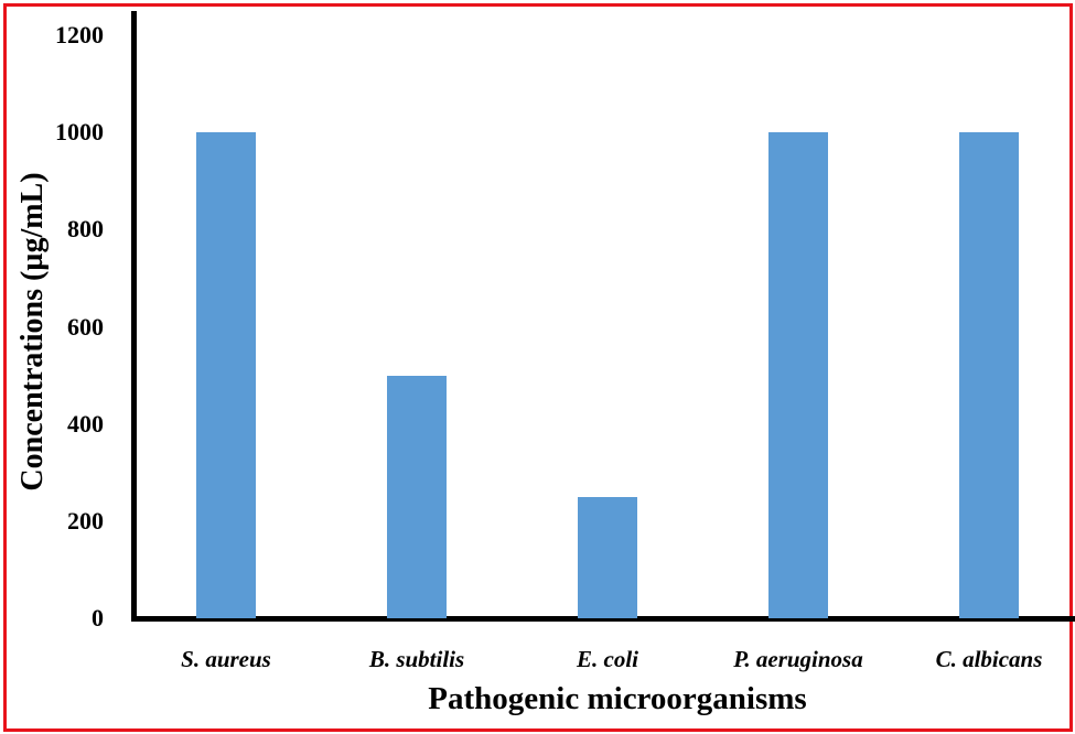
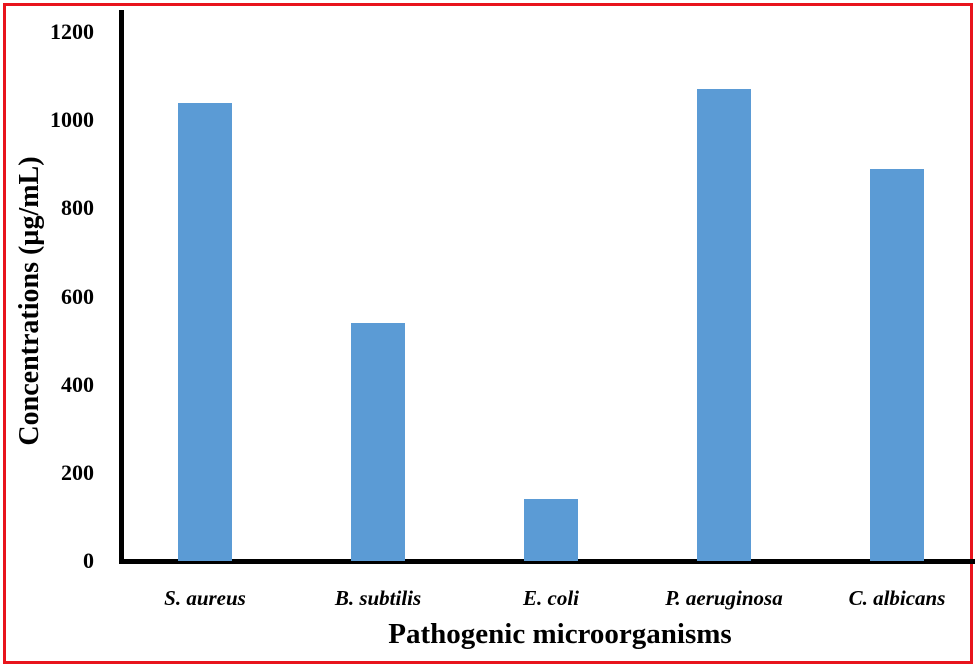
S. aureus: 1000 -> 1040
B. subtilis: 500 -> 540
E. coli: 250 -> 140
P. aeruginosa: 1000 -> 1070
C. albicans: 1000 -> 890
